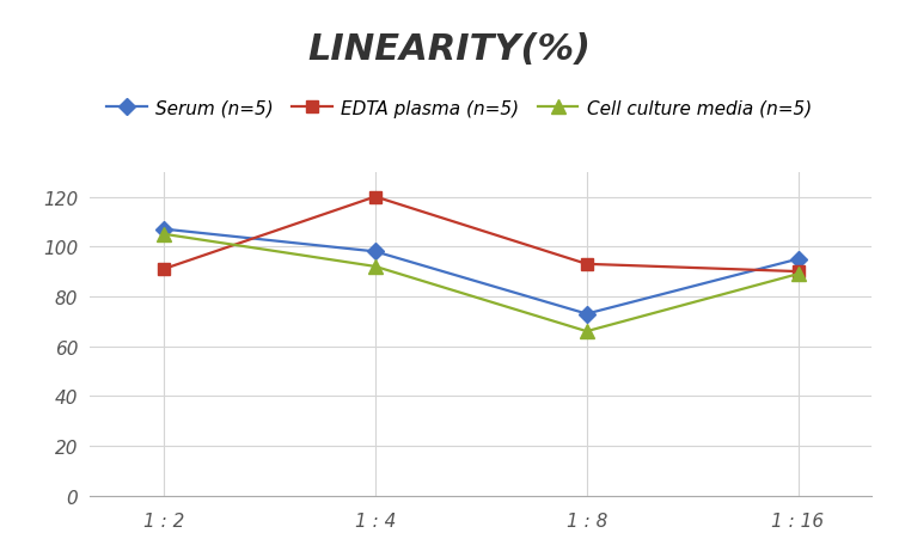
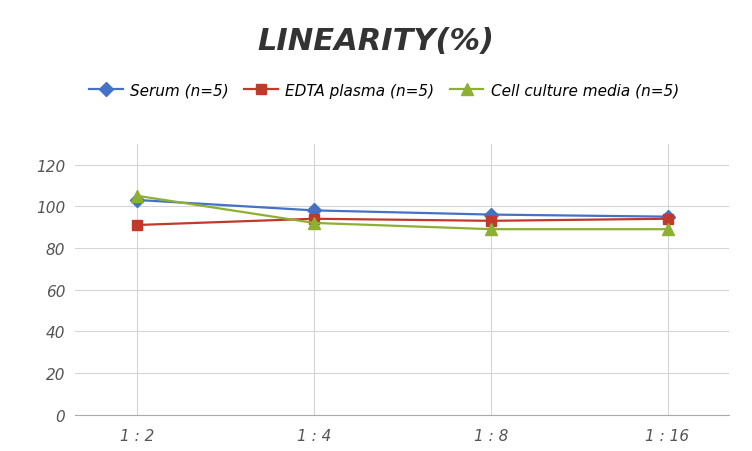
Serum (n=5)/1 : 2: 107 -> 103
EDTA plasma (n=5)/1 : 4: 120 -> 94
Serum (n=5)/1 : 8: 73 -> 96
Cell culture media (n=5)/1 : 8: 66 -> 89
EDTA plasma (n=5)/1 : 16: 90 -> 94
